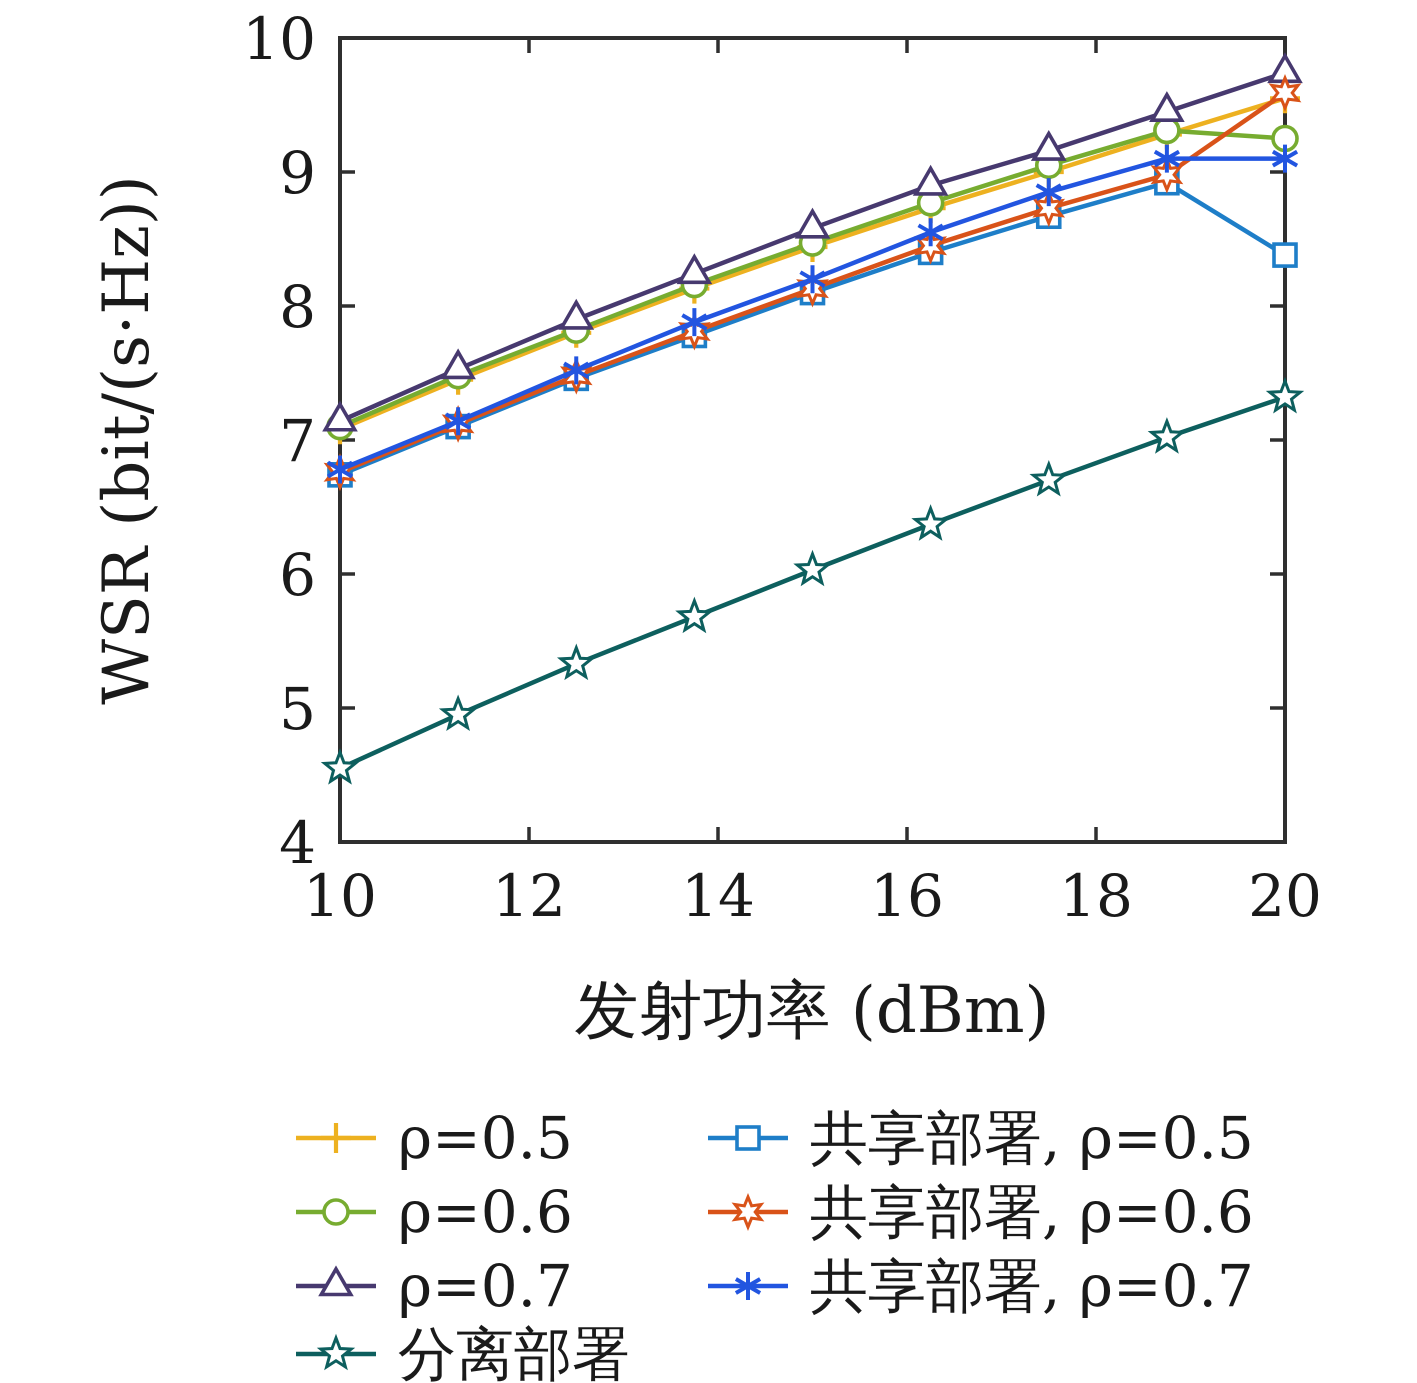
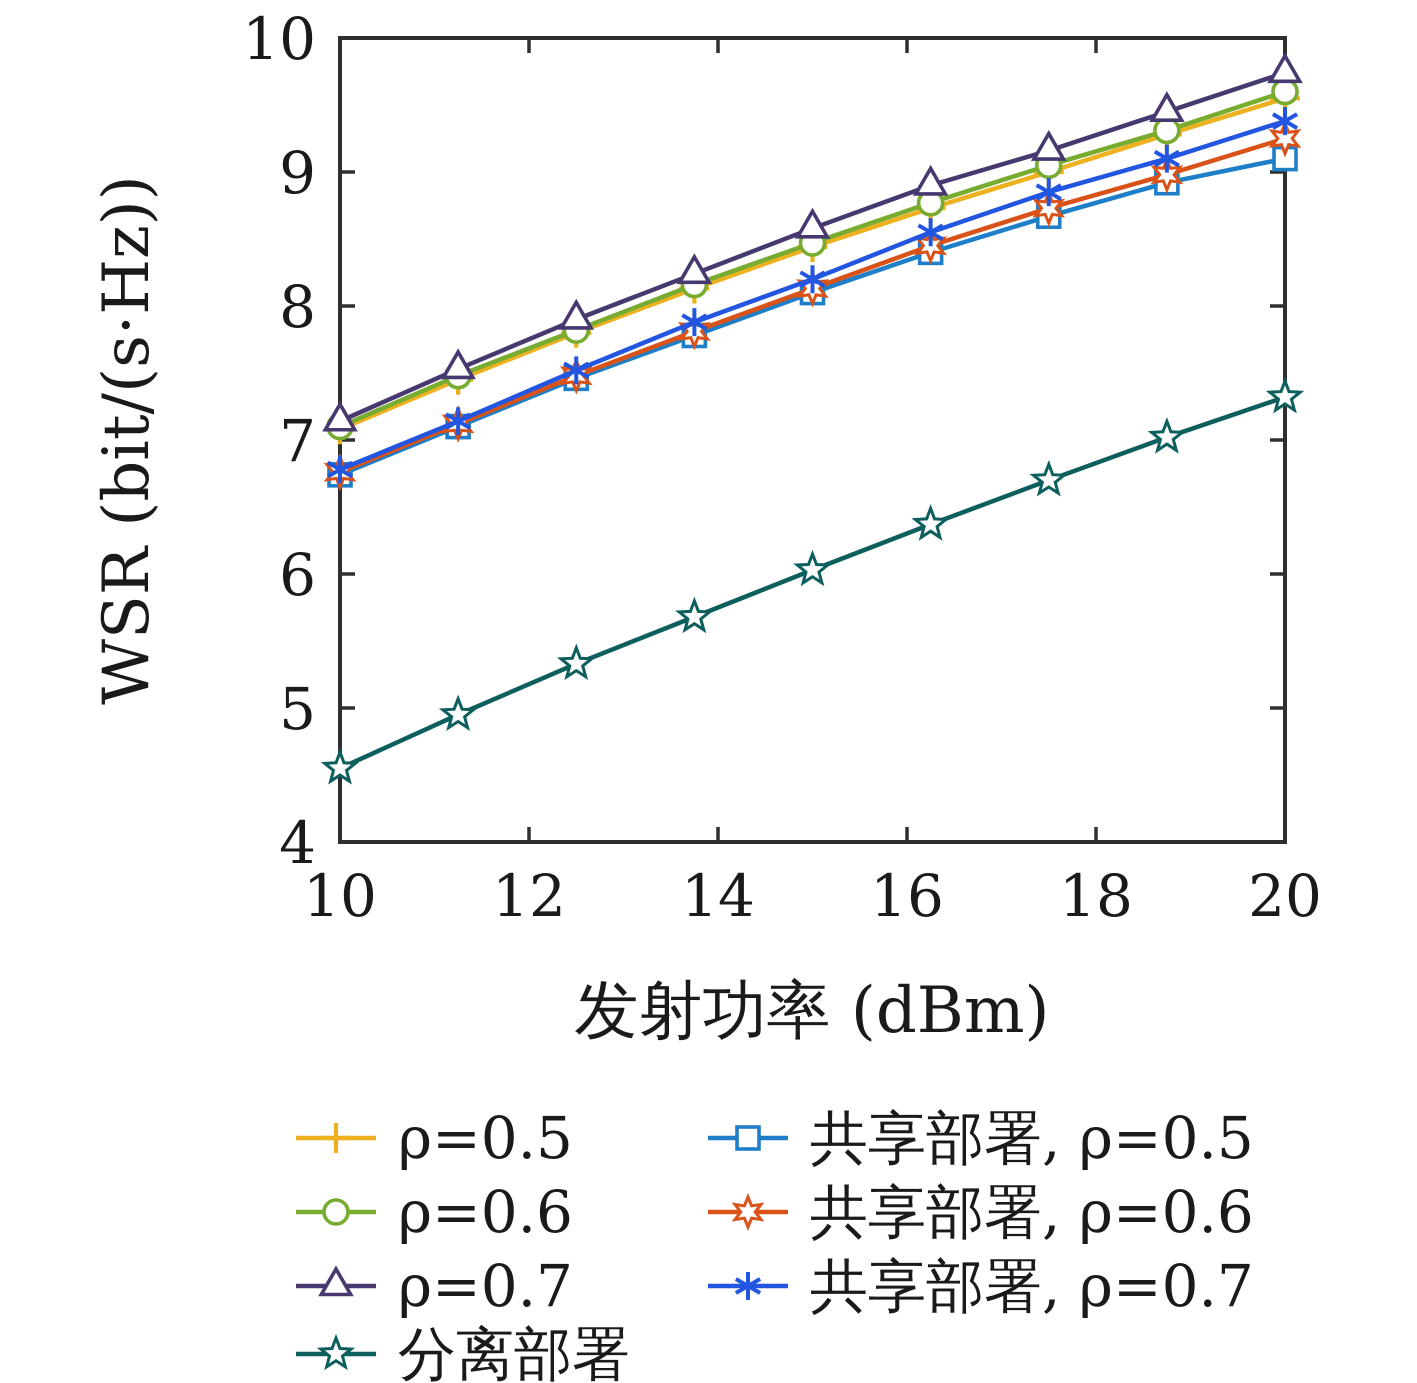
ρ=0.6/20: 9.25 -> 9.60
共享部署, ρ=0.5/20: 8.38 -> 9.10
共享部署, ρ=0.6/20: 9.59 -> 9.25
共享部署, ρ=0.7/20: 9.10 -> 9.38
